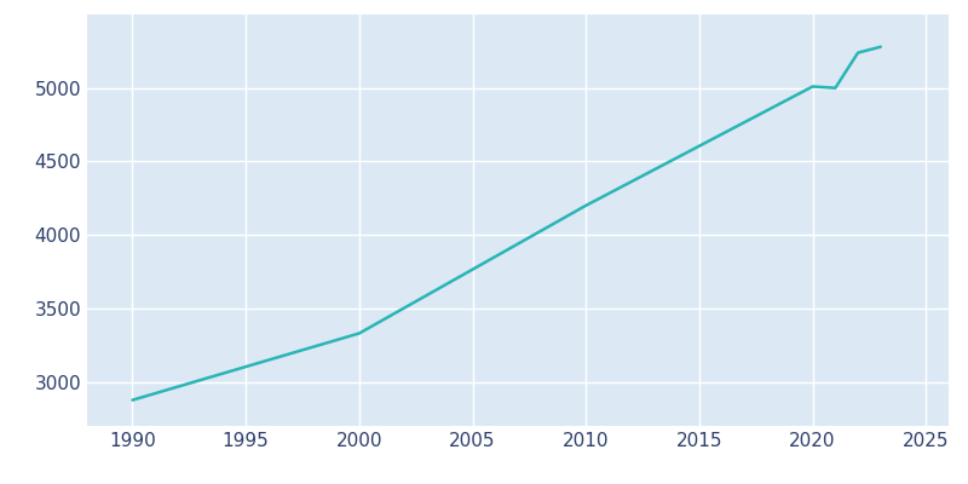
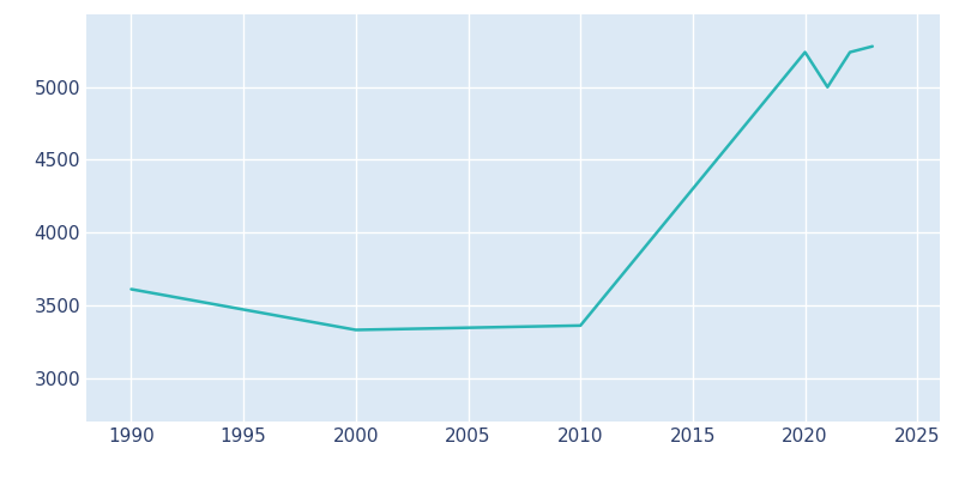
1990: 2880 -> 3610
2010: 4200 -> 3360
2020: 5010 -> 5240
